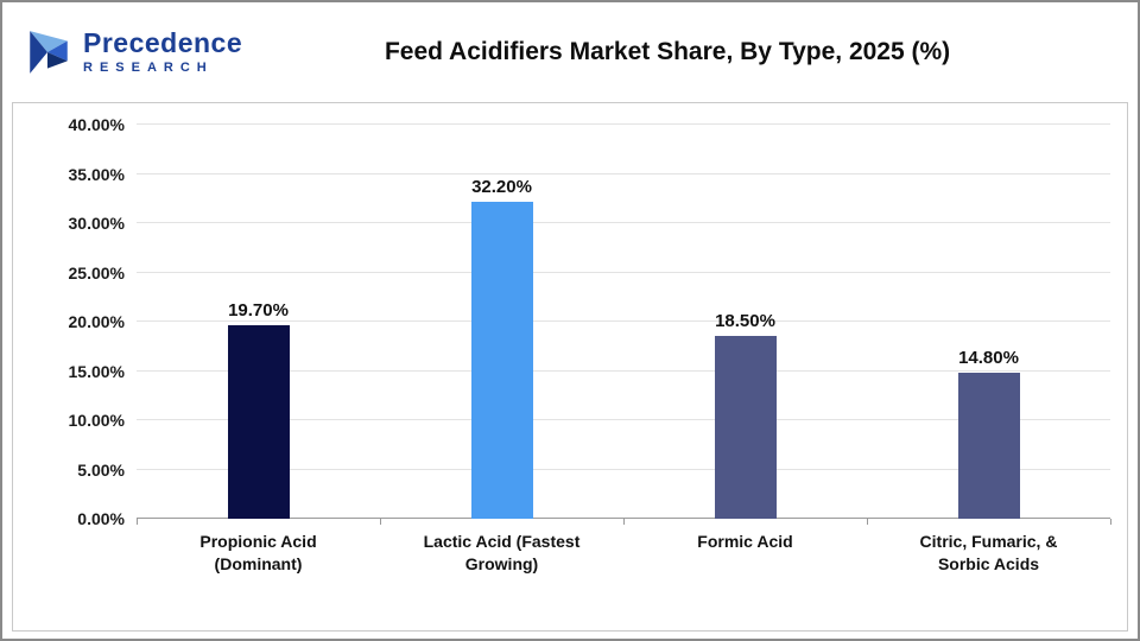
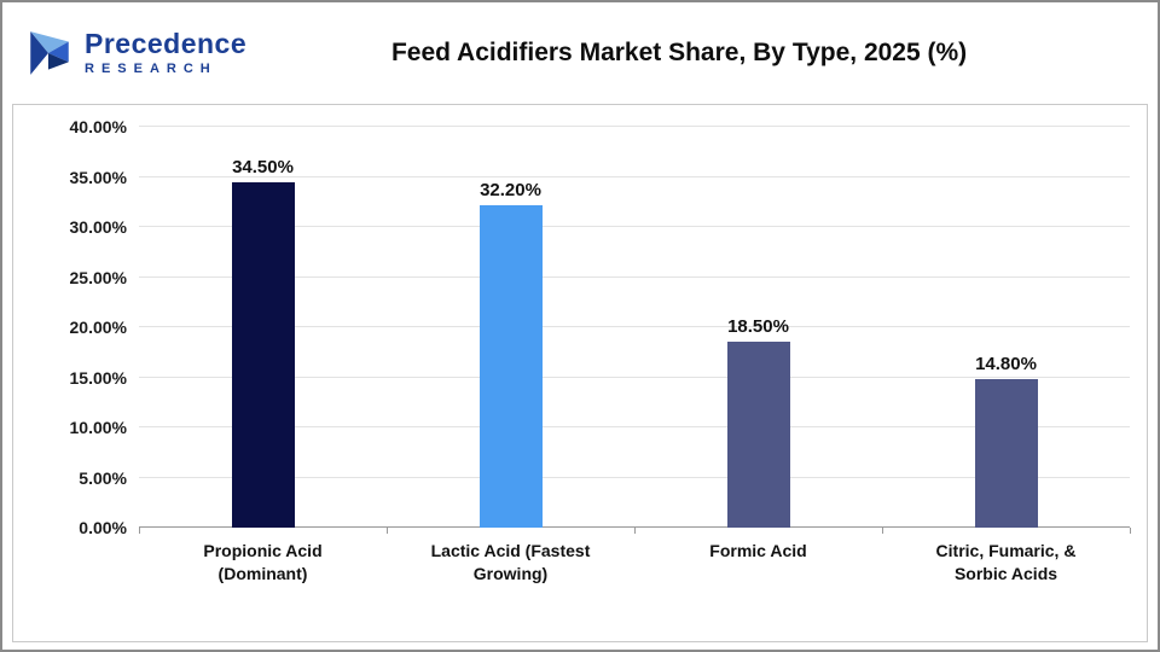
Propionic Acid (Dominant): 19.70% -> 34.50%
